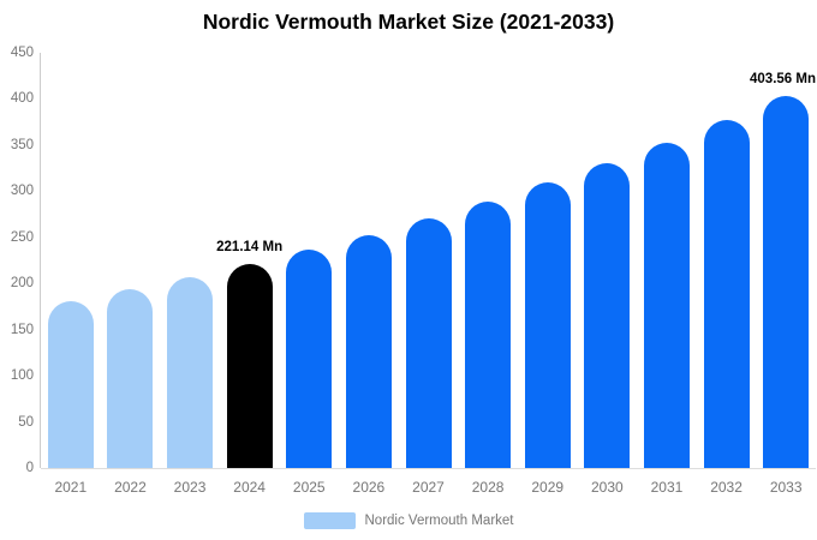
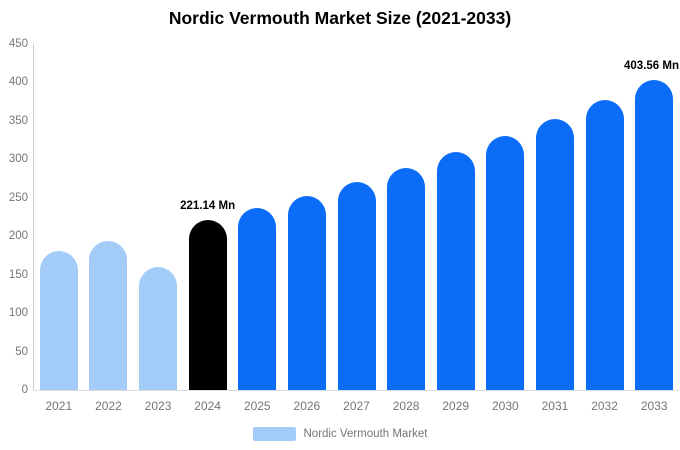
2023: 210 -> 160
